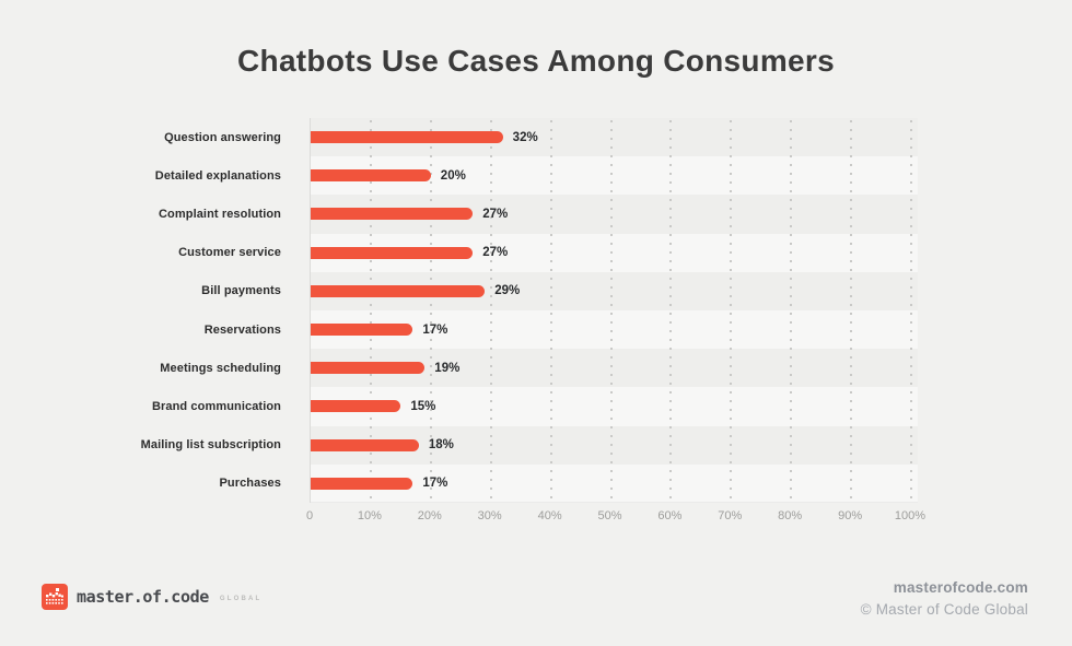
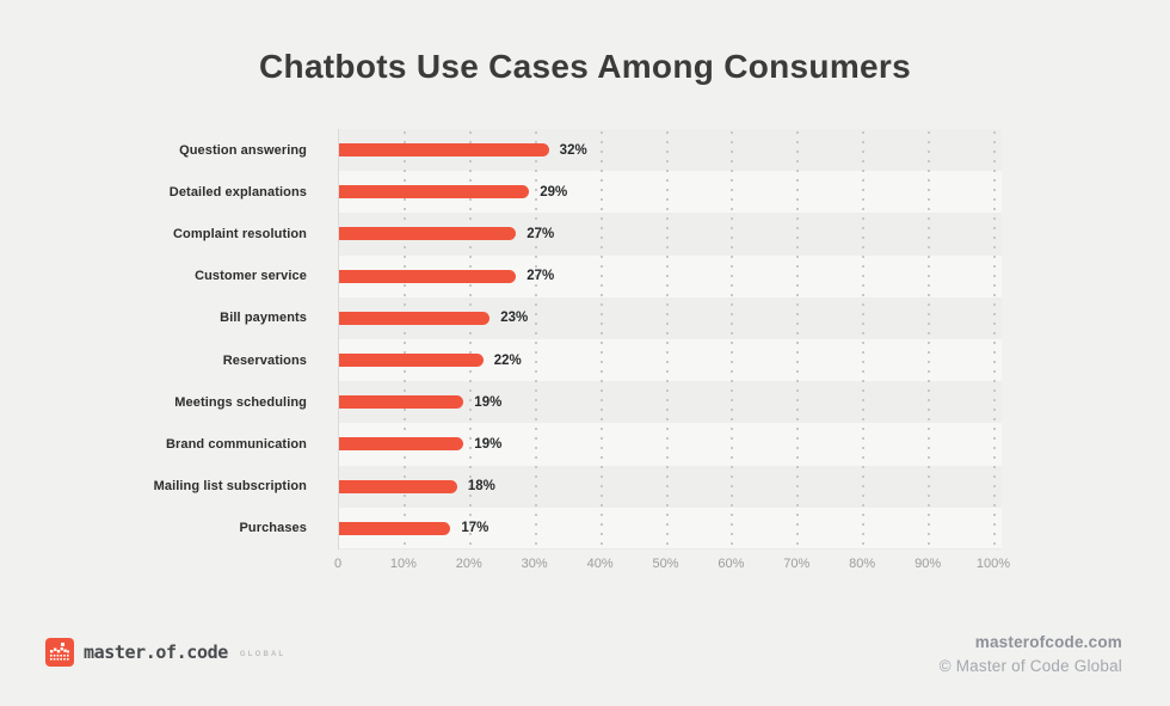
Detailed explanations: 20% -> 29%
Bill payments: 29% -> 23%
Reservations: 17% -> 22%
Brand communication: 15% -> 19%
